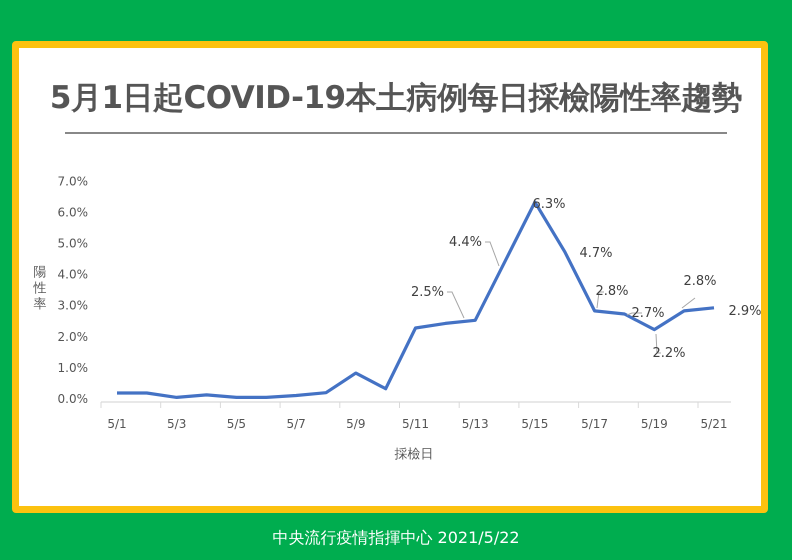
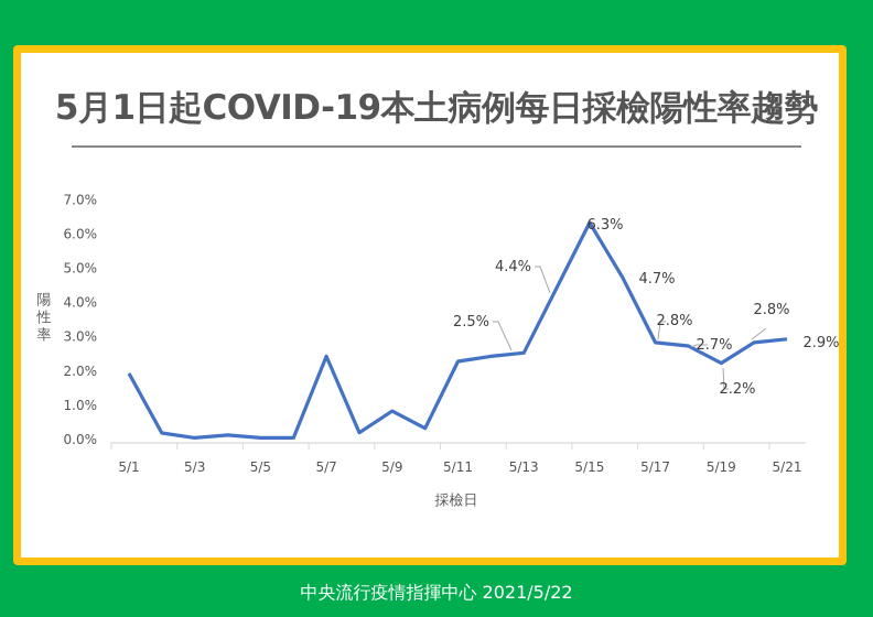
5/1: 0.2% -> 1.9%
5/7: 0.1% -> 2.4%
